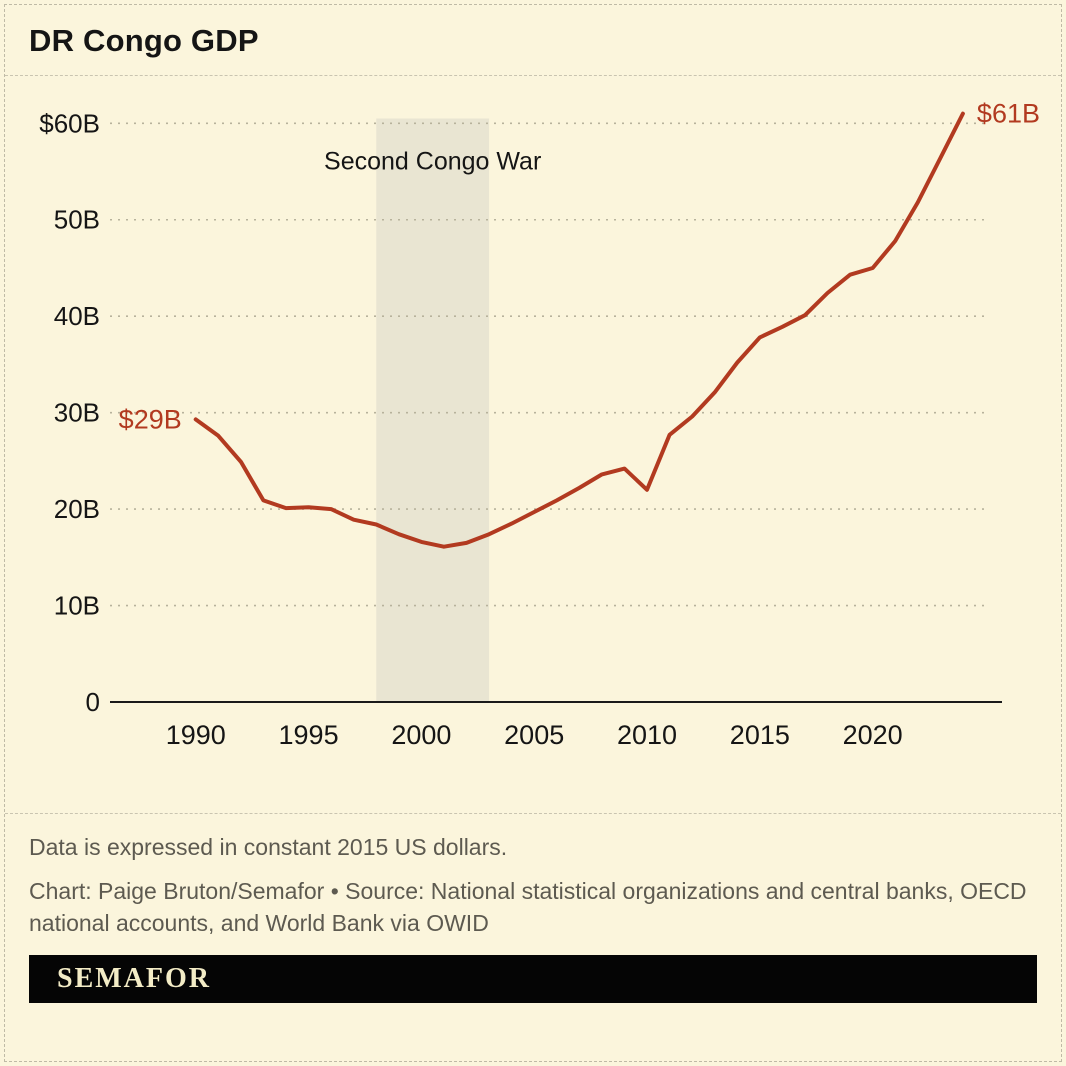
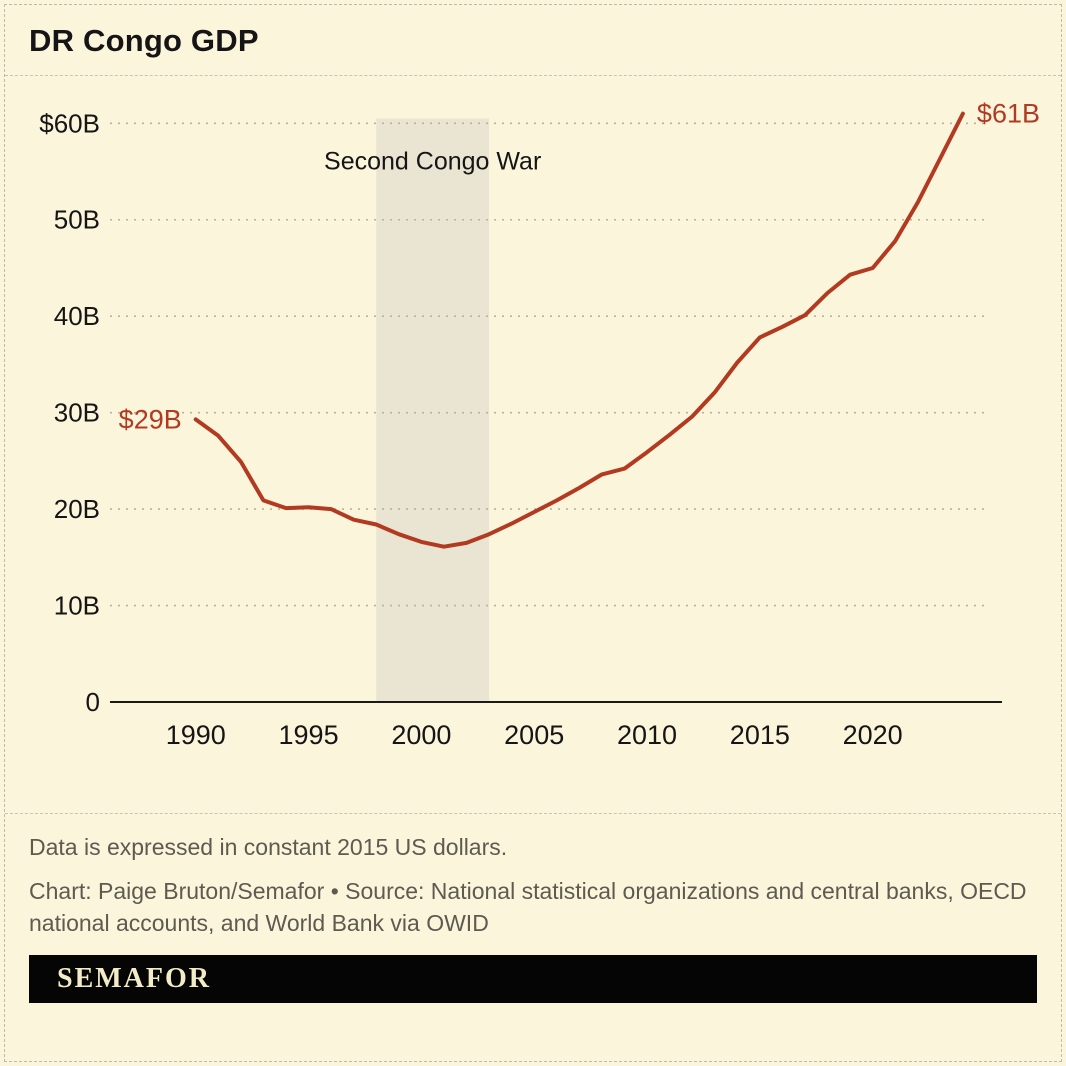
2010: $22B -> $26B
